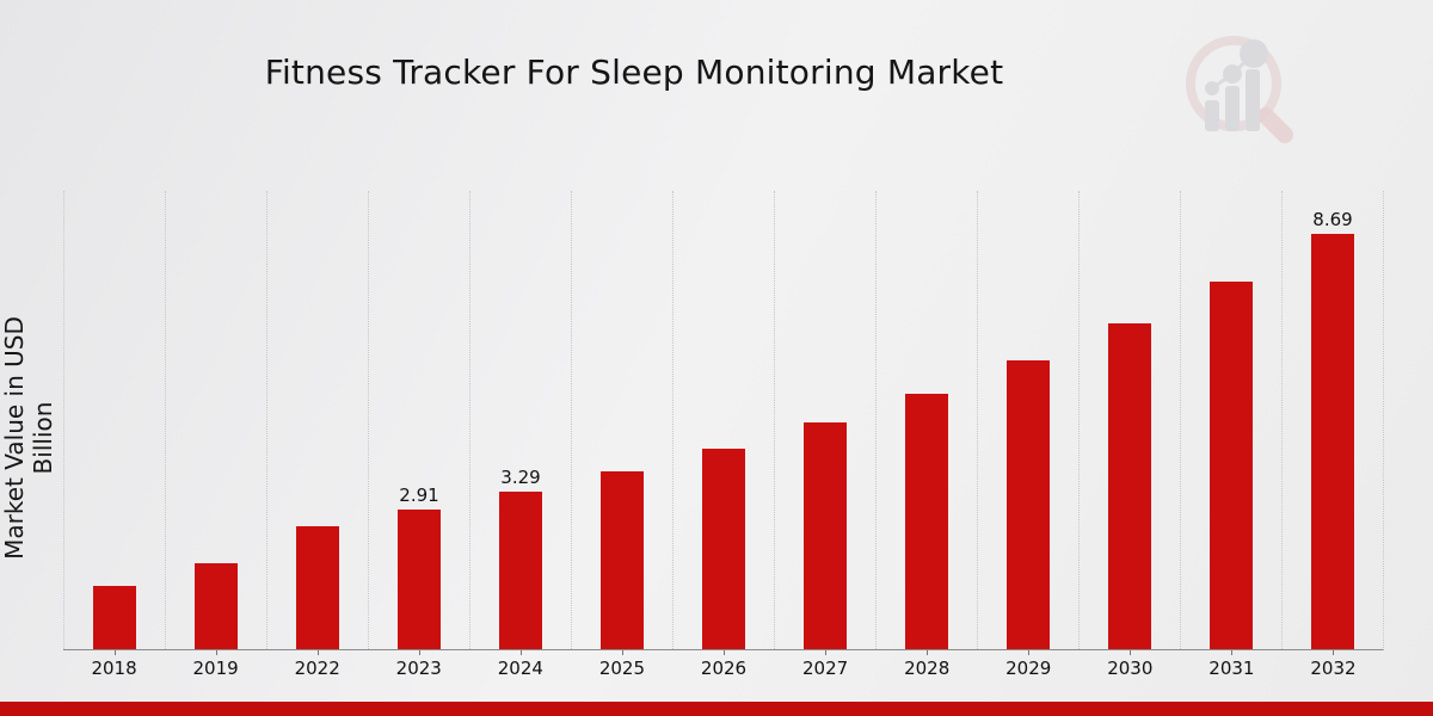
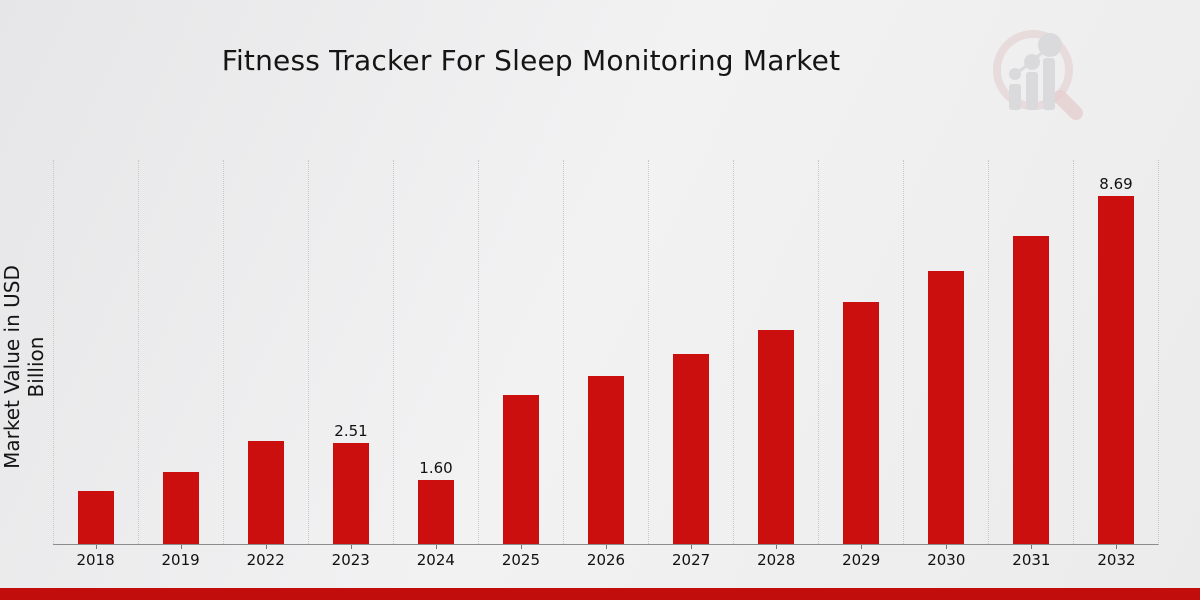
2023: 2.91 -> 2.51
2024: 3.29 -> 1.60
